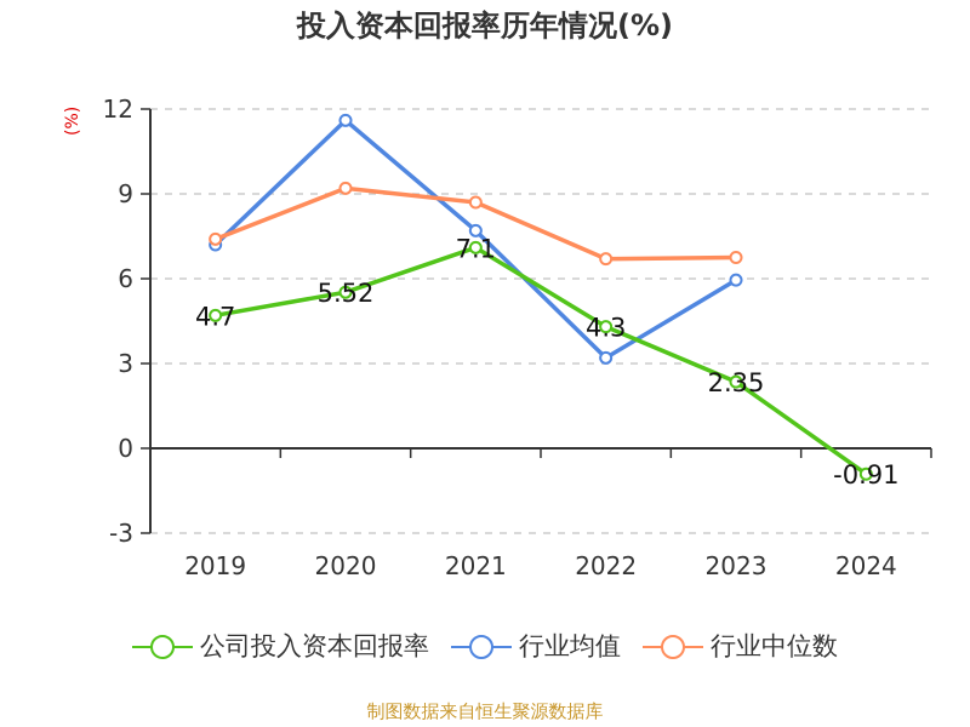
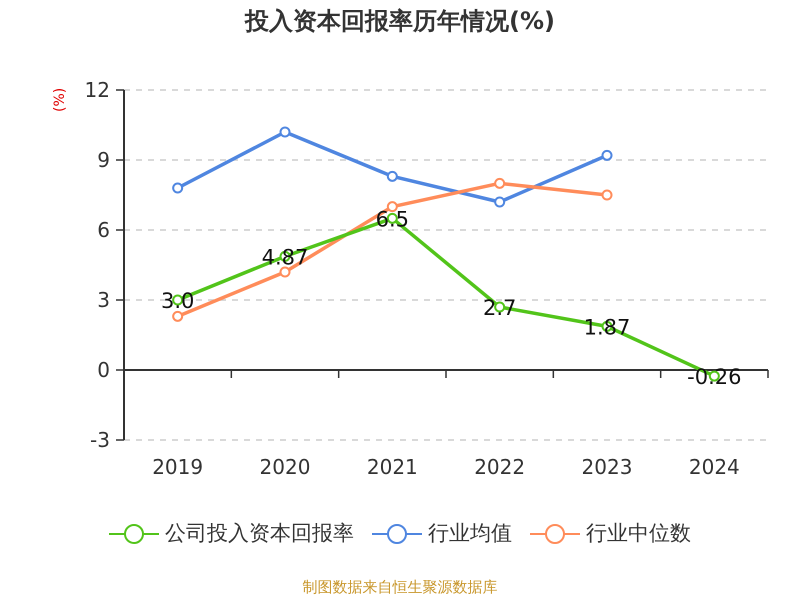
公司投入资本回报率/2019: 4.7 -> 3.0
行业均值/2019: 7.2 -> 7.8
行业中位数/2019: 7.4 -> 2.3
公司投入资本回报率/2020: 5.52 -> 4.87
行业均值/2020: 11.6 -> 10.2
行业中位数/2020: 9.2 -> 4.2
公司投入资本回报率/2021: 7.1 -> 6.5
行业均值/2021: 7.7 -> 8.3
行业中位数/2021: 8.7 -> 7.0
公司投入资本回报率/2022: 4.3 -> 2.7
行业均值/2022: 3.2 -> 7.2
行业中位数/2022: 6.7 -> 8.0
公司投入资本回报率/2023: 2.35 -> 1.87
行业均值/2023: 6.0 -> 9.2
行业中位数/2023: 6.8 -> 7.5
公司投入资本回报率/2024: -0.91 -> -0.26
